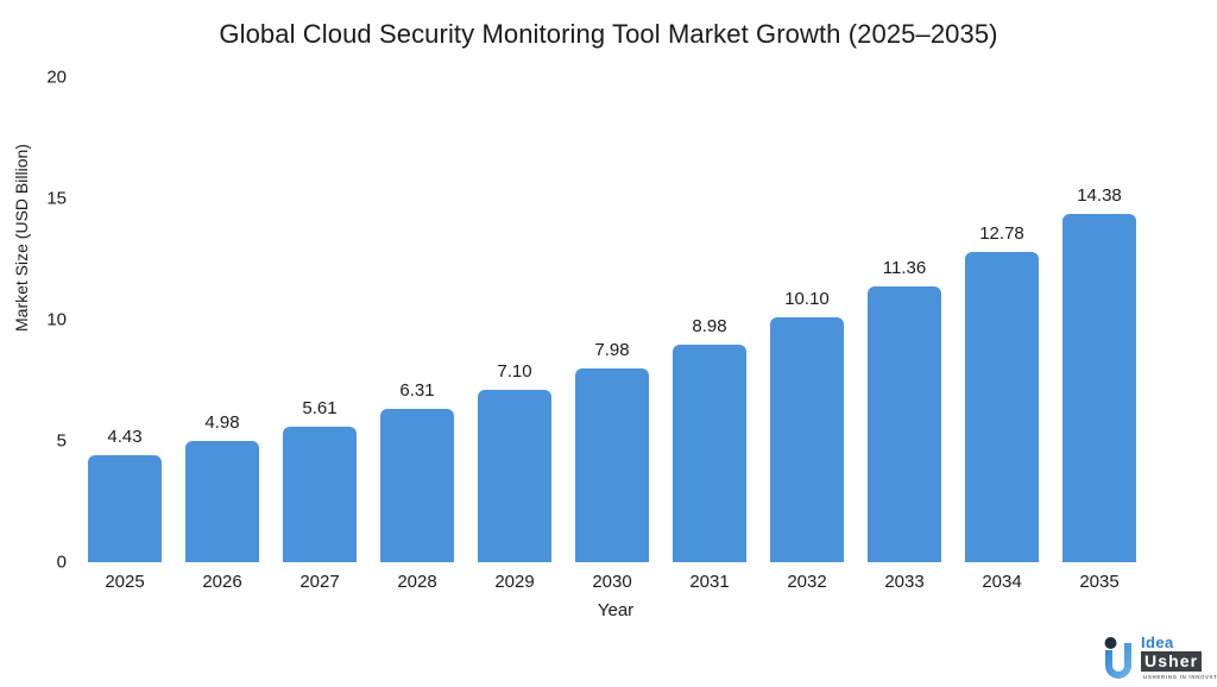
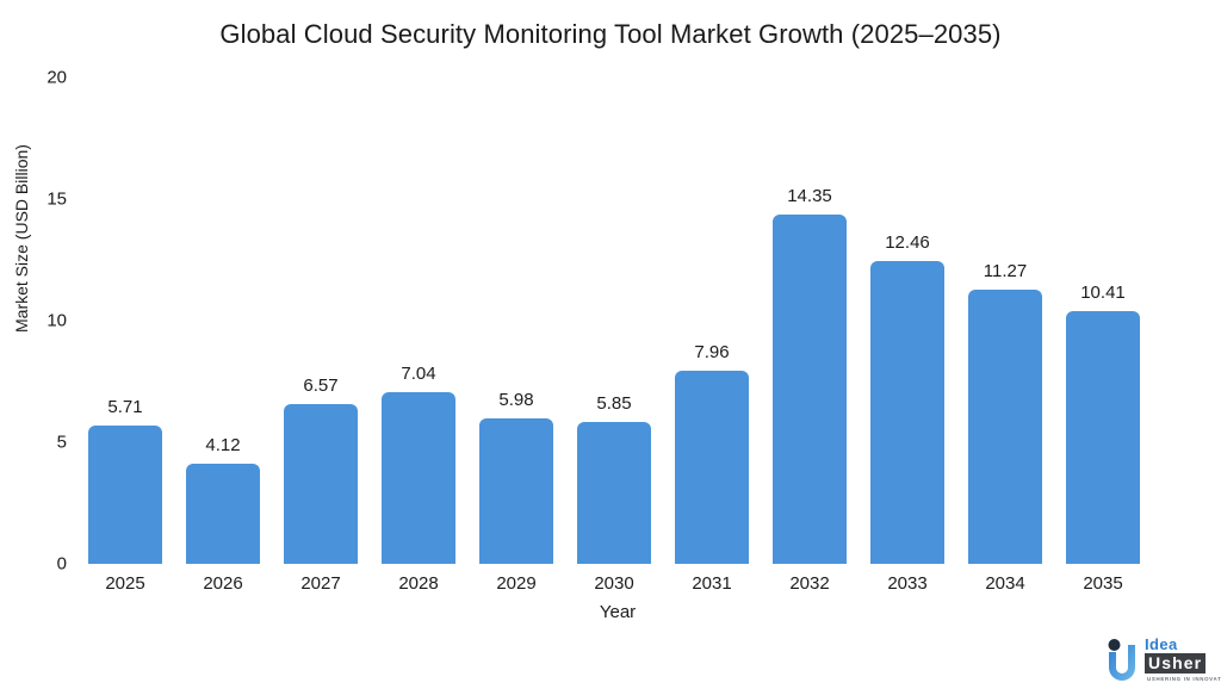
2025: 4.43 -> 5.71
2026: 4.98 -> 4.12
2027: 5.61 -> 6.57
2028: 6.31 -> 7.04
2029: 7.10 -> 5.98
2030: 7.98 -> 5.85
2031: 8.98 -> 7.96
2032: 10.10 -> 14.35
2033: 11.36 -> 12.46
2034: 12.78 -> 11.27
2035: 14.38 -> 10.41
